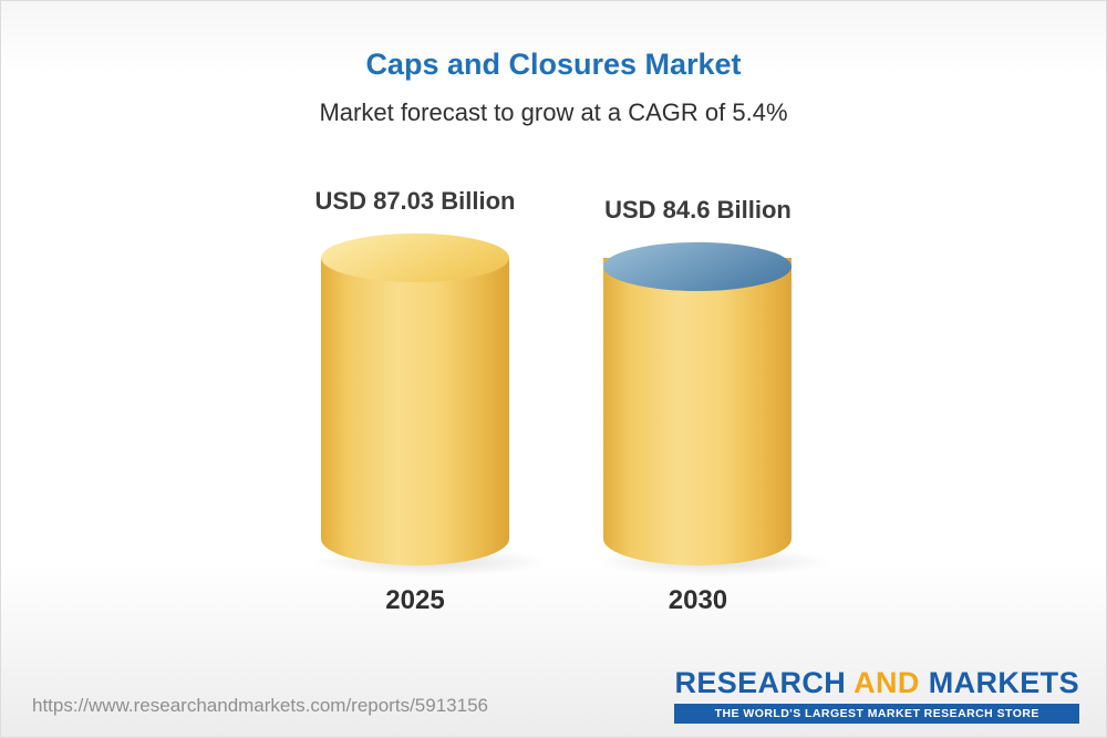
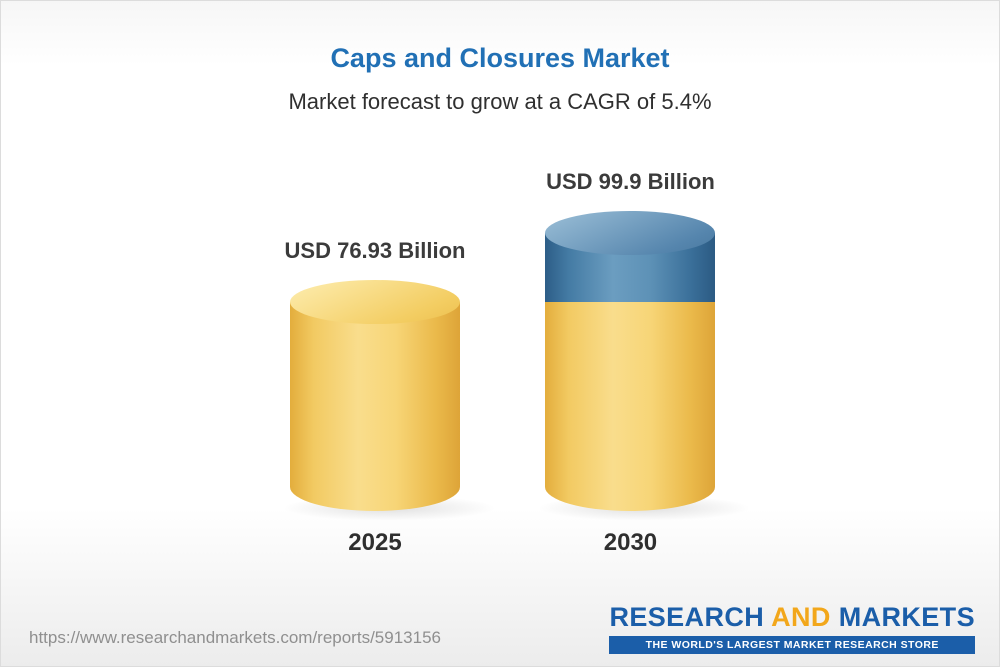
2025: 87.03 -> 76.93
2030: 84.6 -> 99.9
